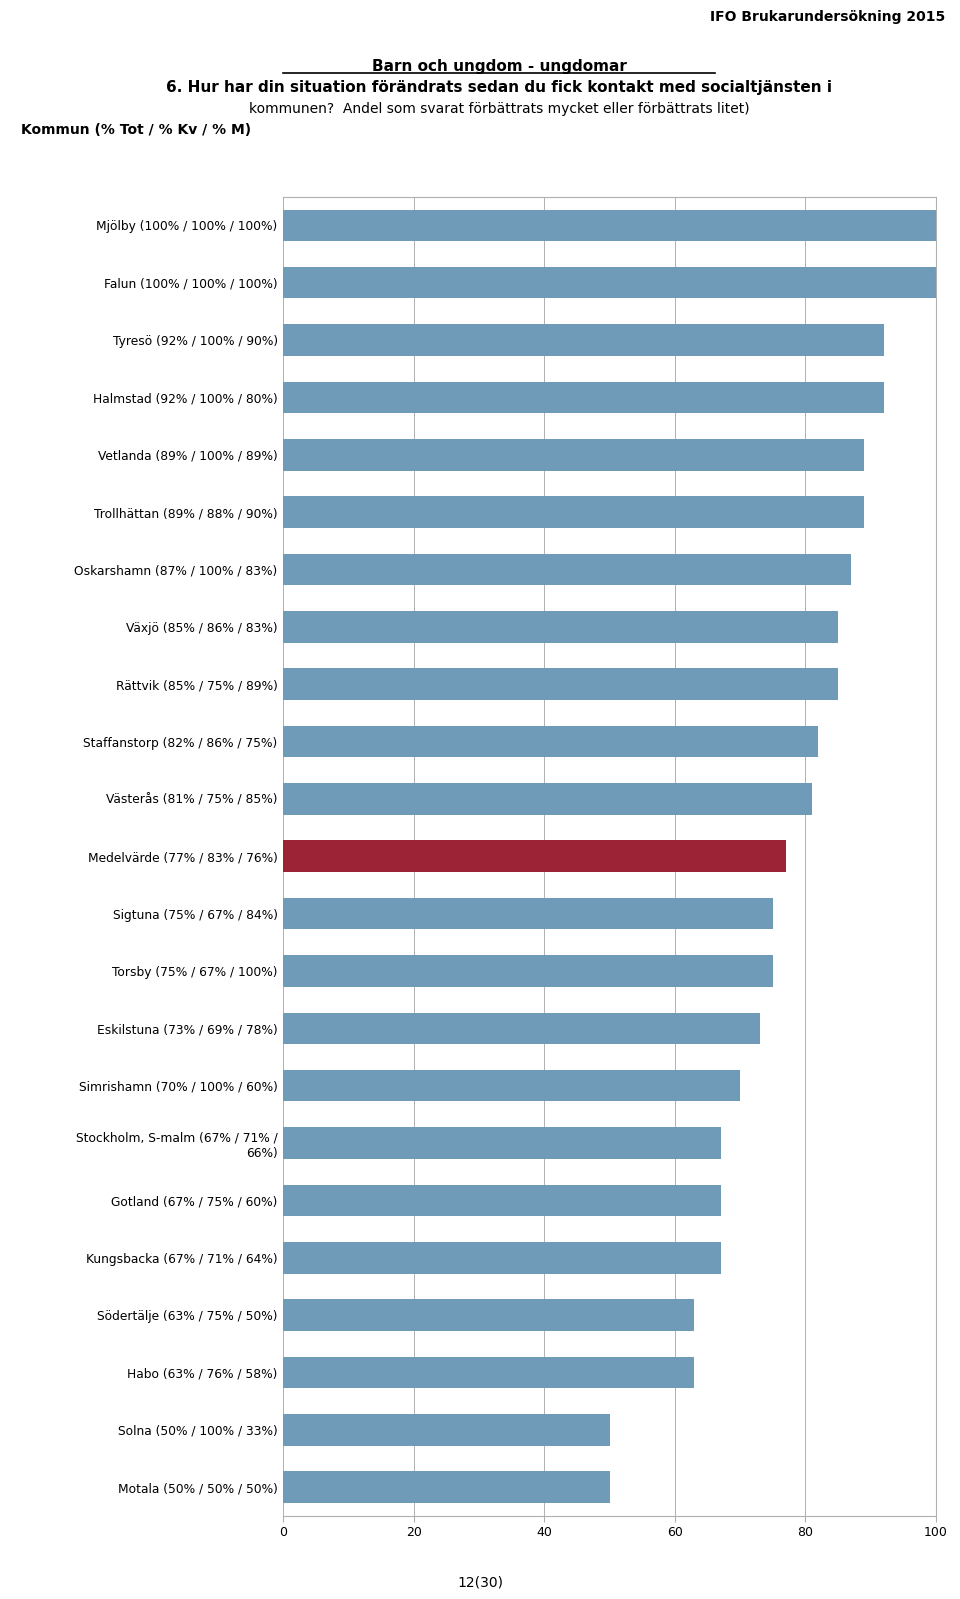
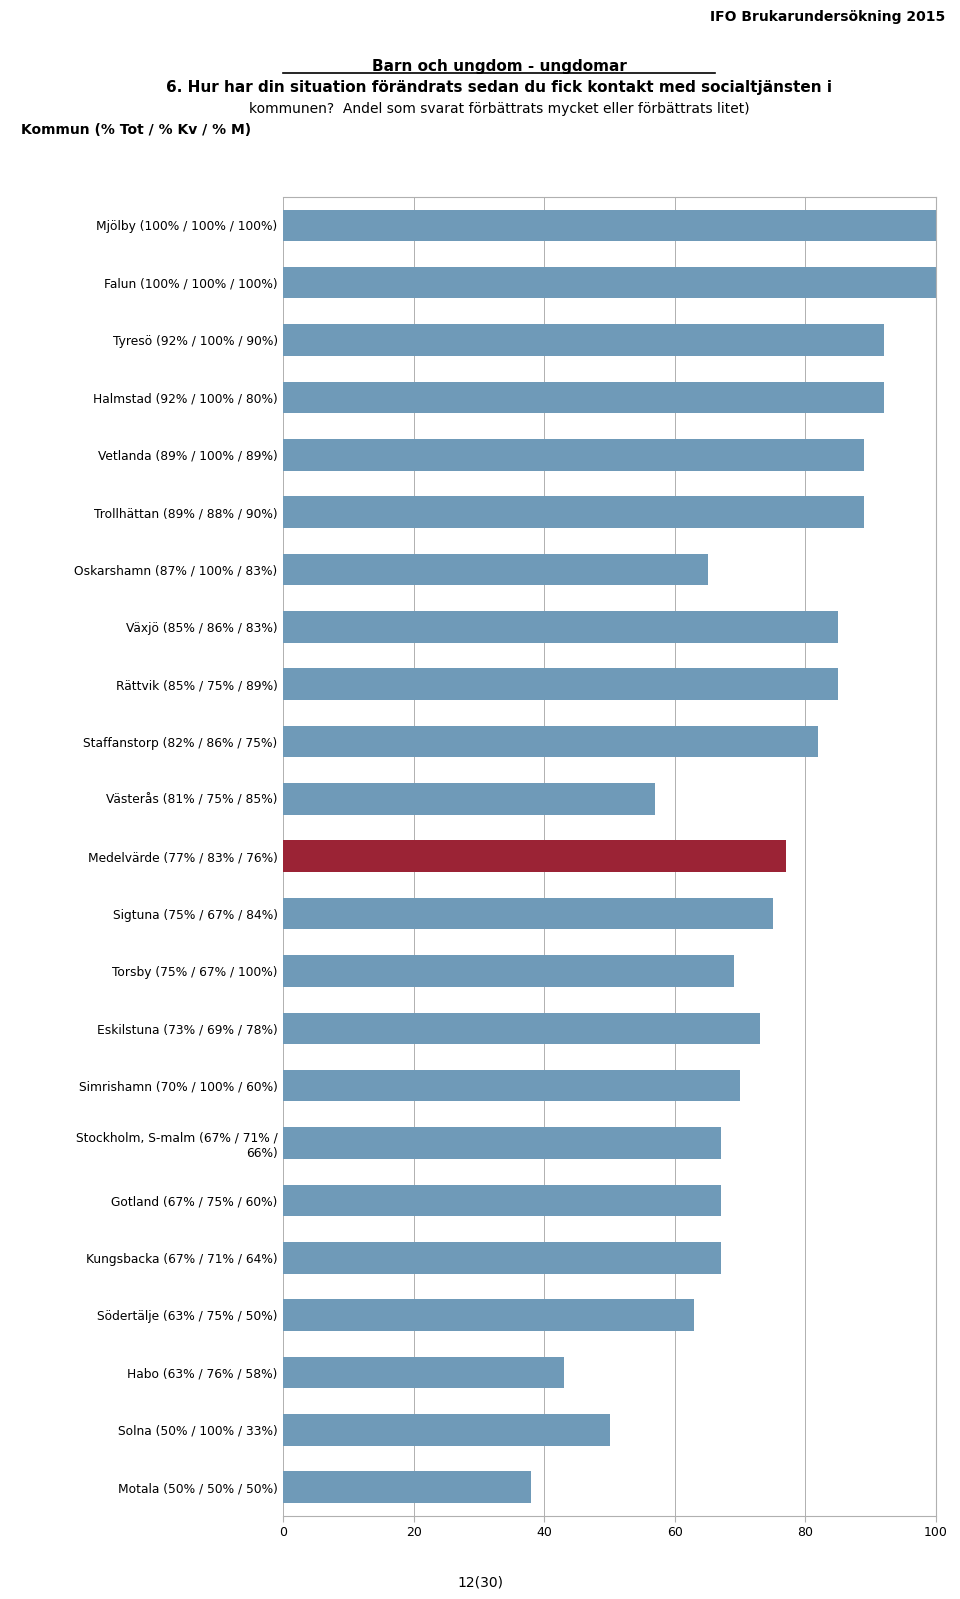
Oskarshamn (87% / 100% / 83%): 87 -> 65
Västerås (81% / 75% / 85%): 81 -> 57
Torsby (75% / 67% / 100%): 75 -> 69
Habo (63% / 76% / 58%): 63 -> 43
Motala (50% / 50% / 50%): 50 -> 38
